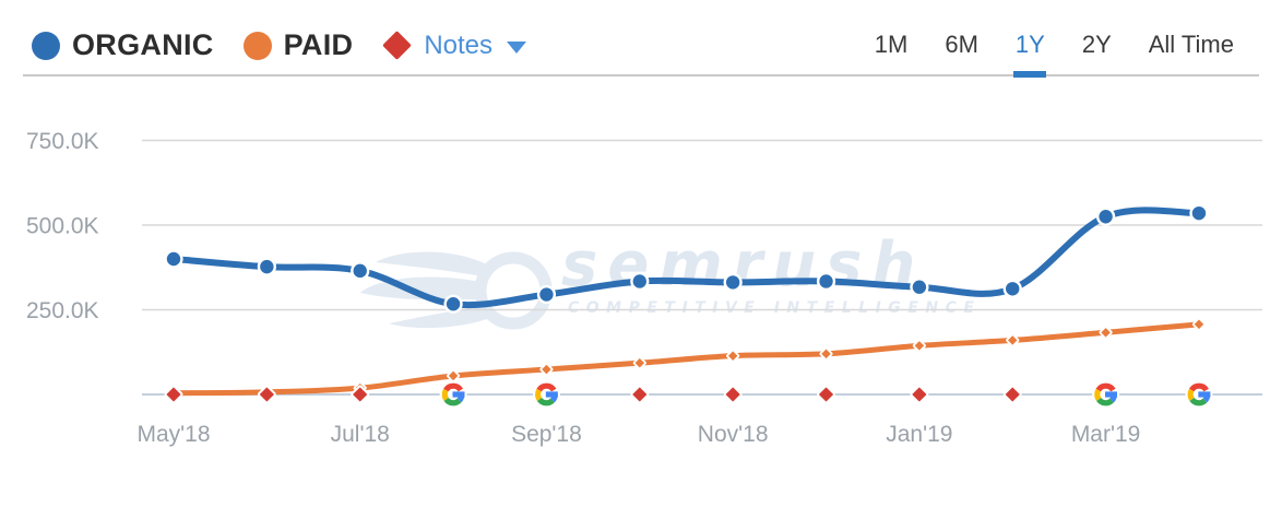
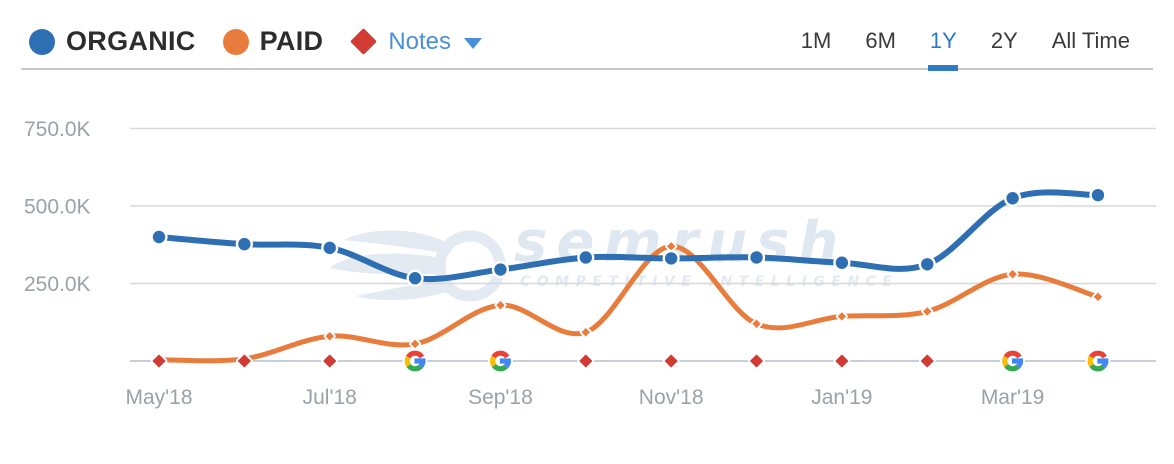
PAID/Jul'18: 20K -> 80K
PAID/Sep'18: 70K -> 180K
PAID/Nov'18: 110K -> 370K
PAID/Mar'19: 180K -> 280K
